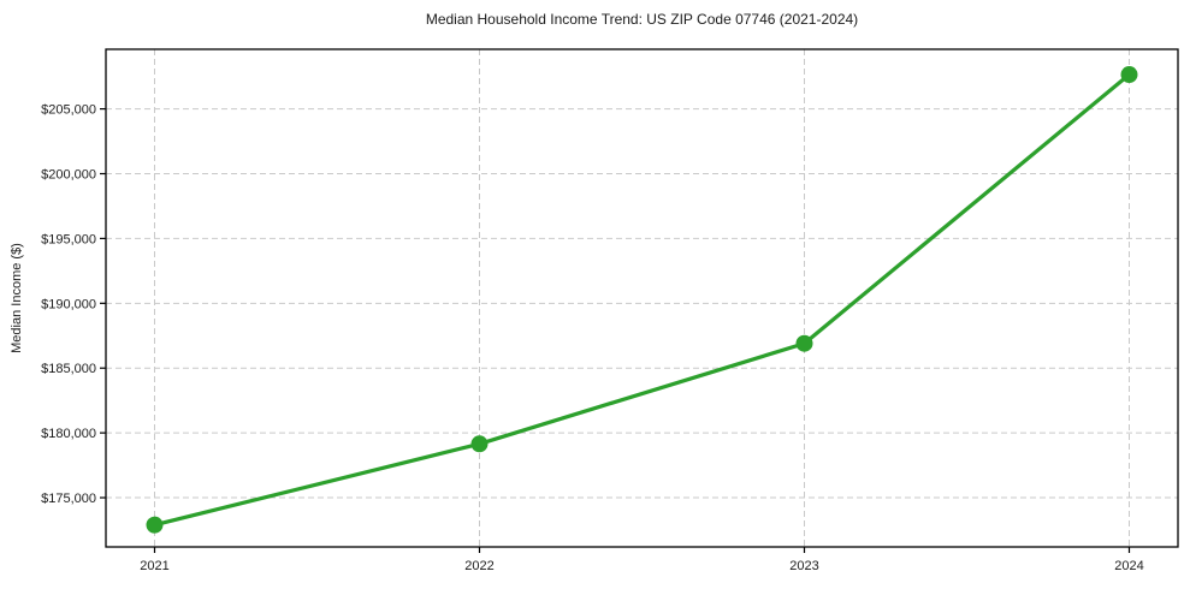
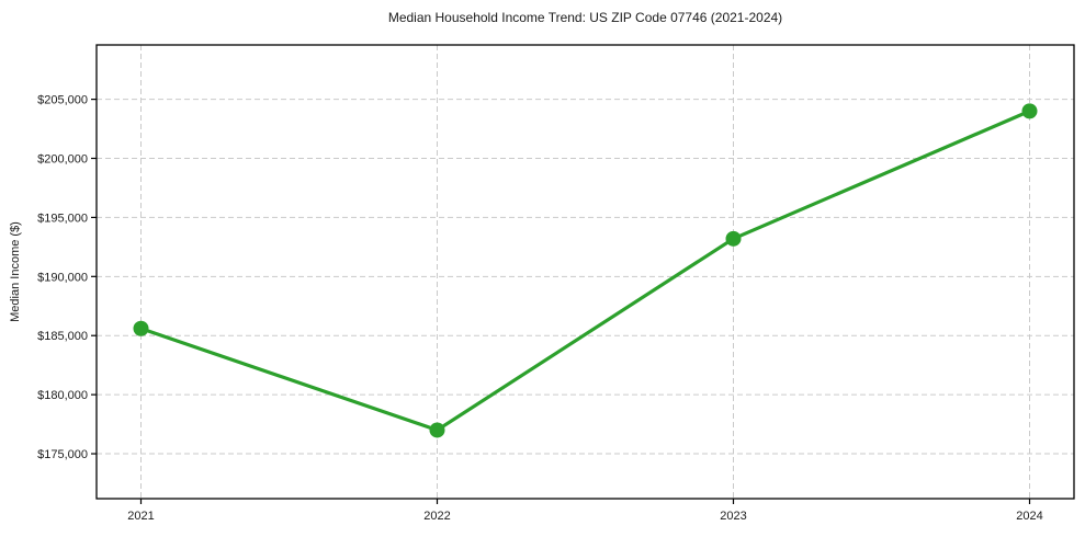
2021: $172900 -> $185600
2022: $179200 -> $177000
2023: $186900 -> $193200
2024: $207600 -> $204000
